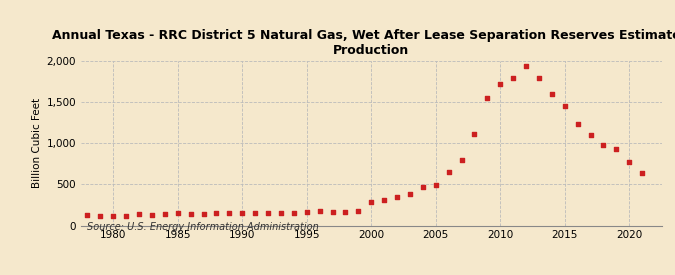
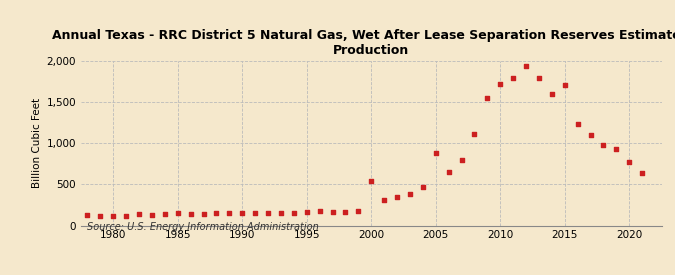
2000: 280 -> 540
2005: 500 -> 880
2015: 1,450 -> 1,700
